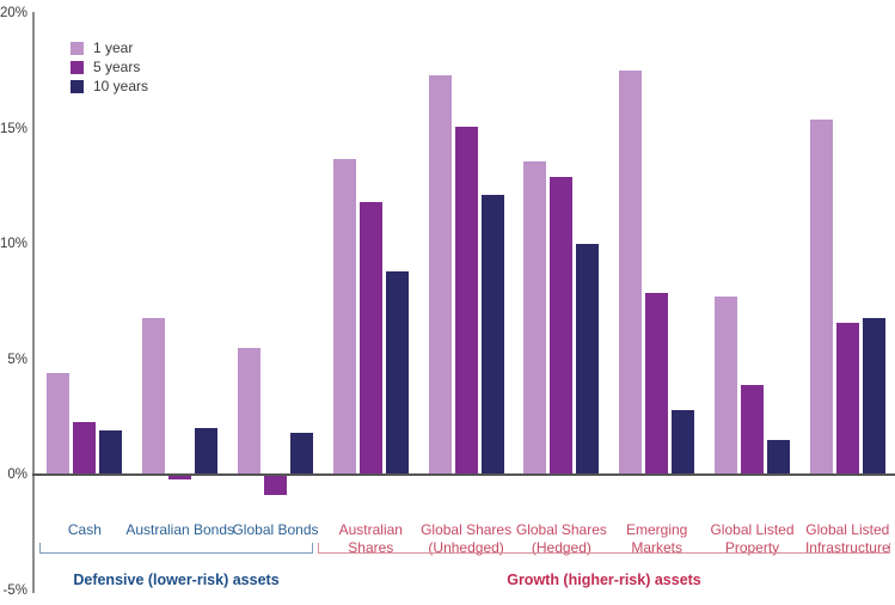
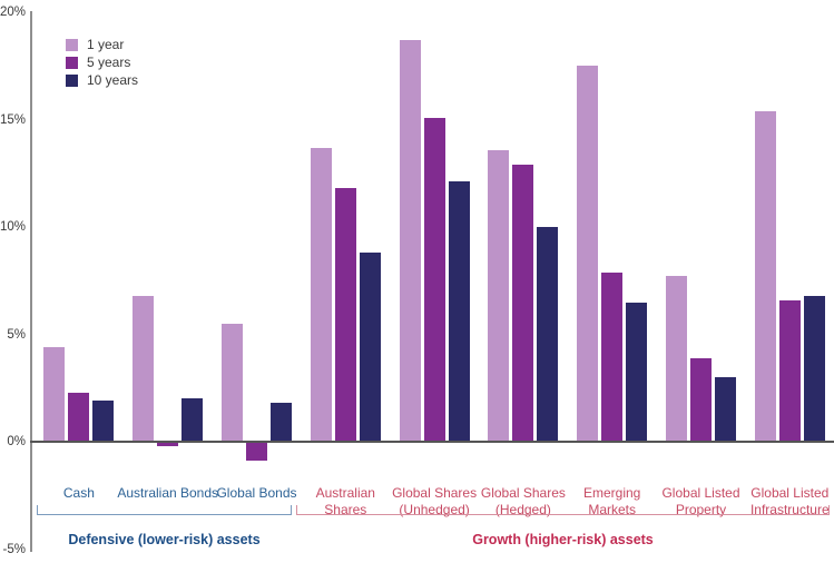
1 year/Global Shares (Unhedged): 17.3% -> 18.7%
10 years/Emerging Markets: 2.8% -> 6.5%
10 years/Global Listed Property: 1.5% -> 3.0%
